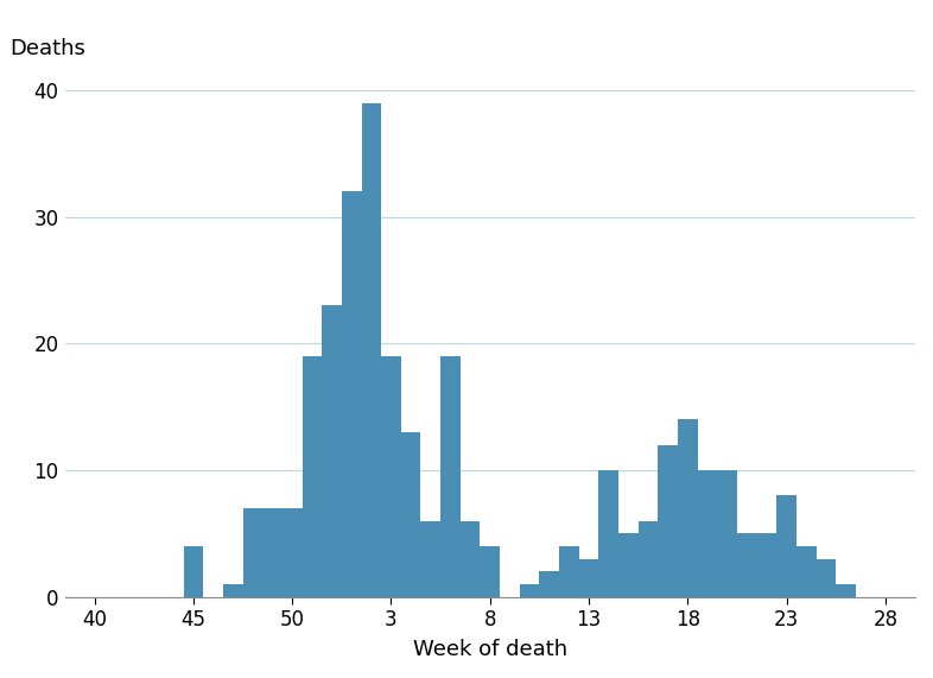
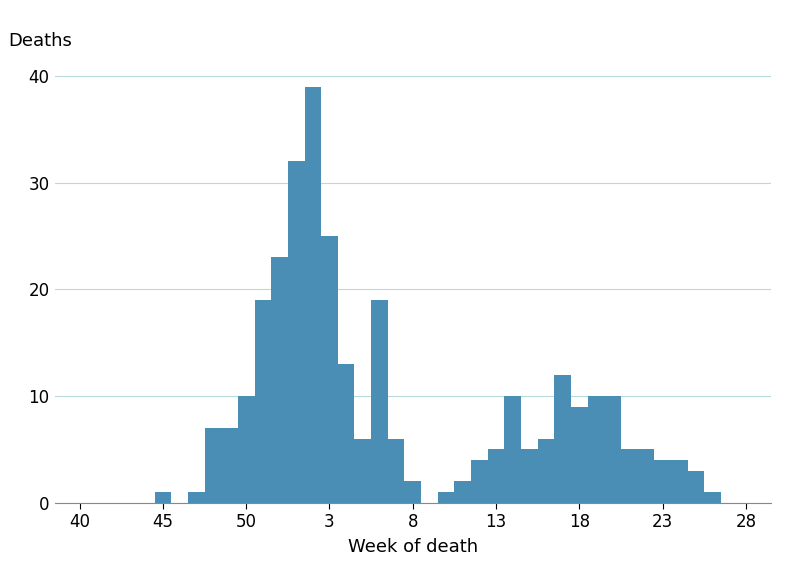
45: 4 -> 1
50: 7 -> 10
3: 19 -> 25
8: 4 -> 2
13: 3 -> 5
18: 14 -> 9
23: 8 -> 4
